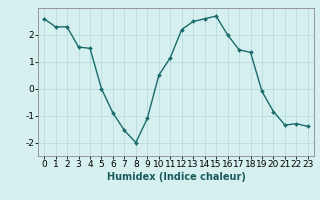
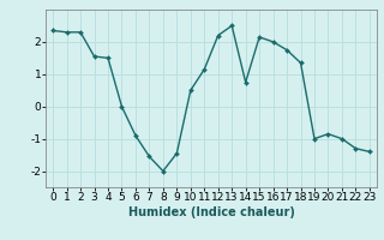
0: 2.60 -> 2.35
9: -1.10 -> -1.45
14: 2.60 -> 0.75
15: 2.70 -> 2.15
17: 1.45 -> 1.75
19: -0.10 -> -1.00
21: -1.35 -> -1.00
